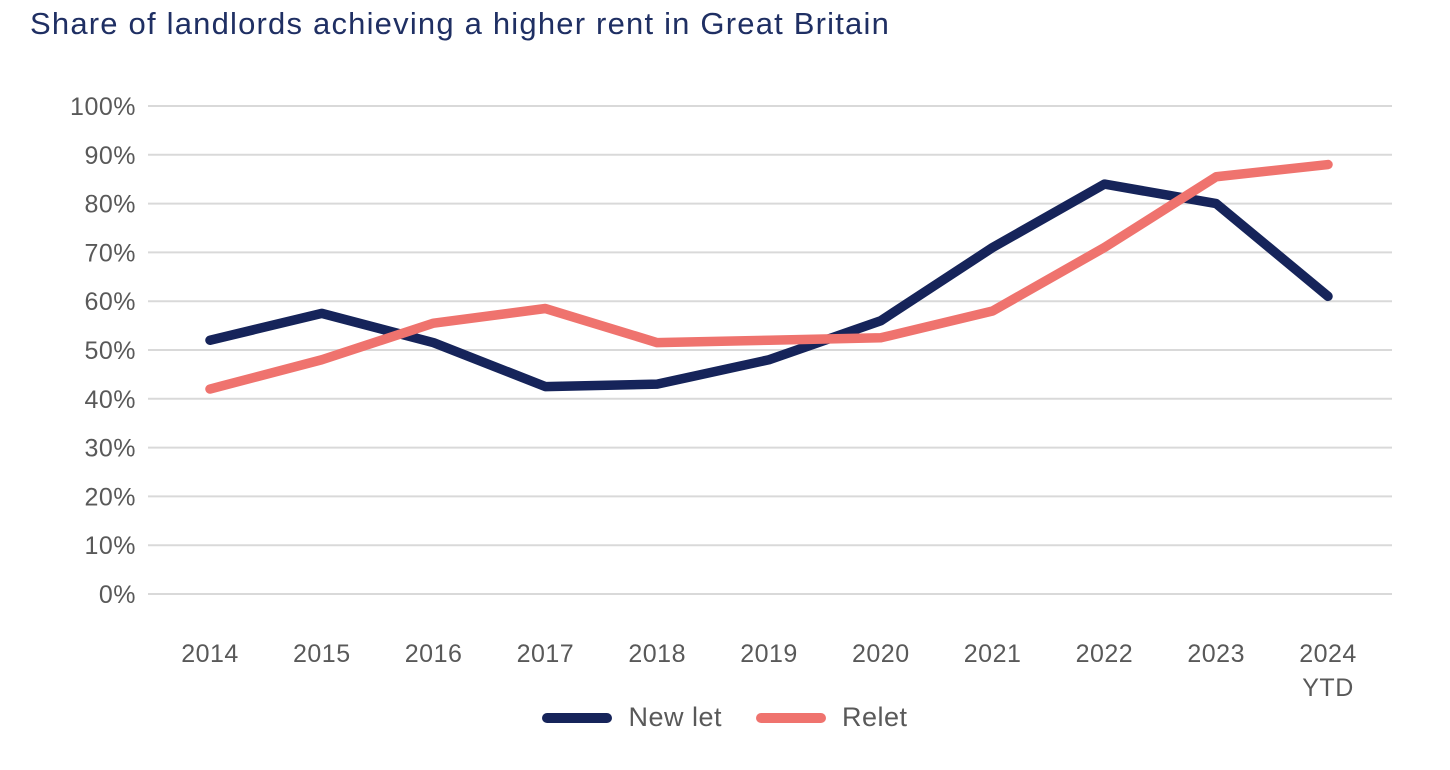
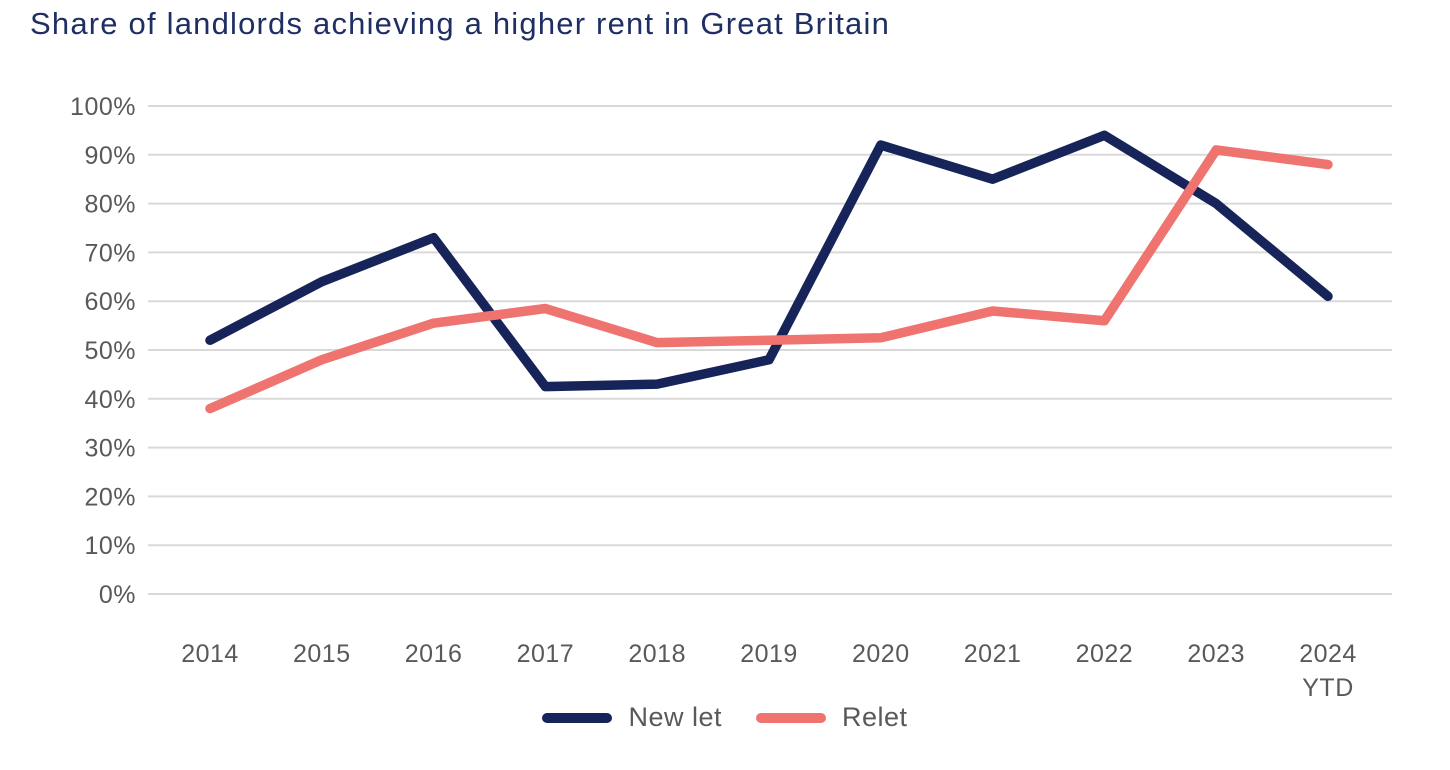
Relet/2014: 42% -> 38%
New let/2015: 58% -> 64%
New let/2016: 52% -> 73%
New let/2020: 56% -> 92%
New let/2021: 71% -> 85%
New let/2022: 84% -> 94%
Relet/2022: 71% -> 56%
Relet/2023: 86% -> 91%
